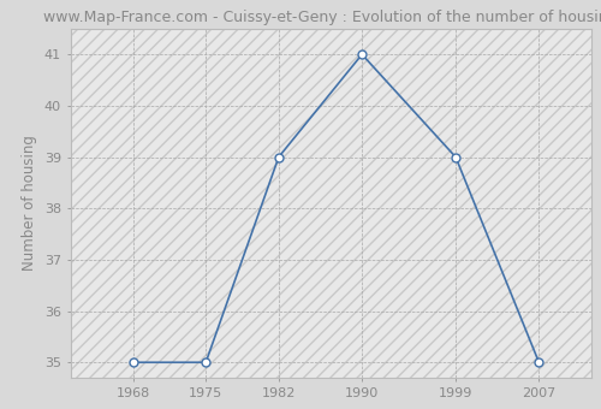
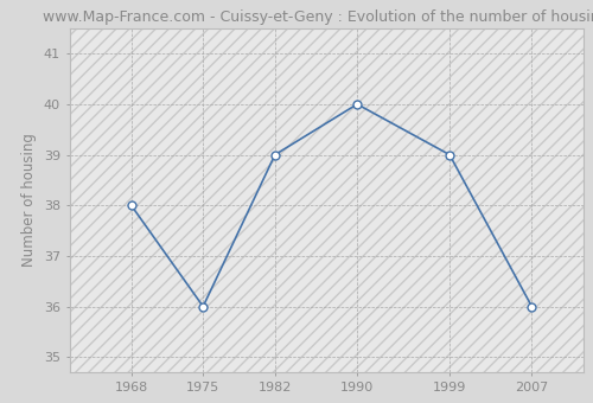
1968: 35 -> 38
1975: 35 -> 36
1990: 41 -> 40
2007: 35 -> 36
